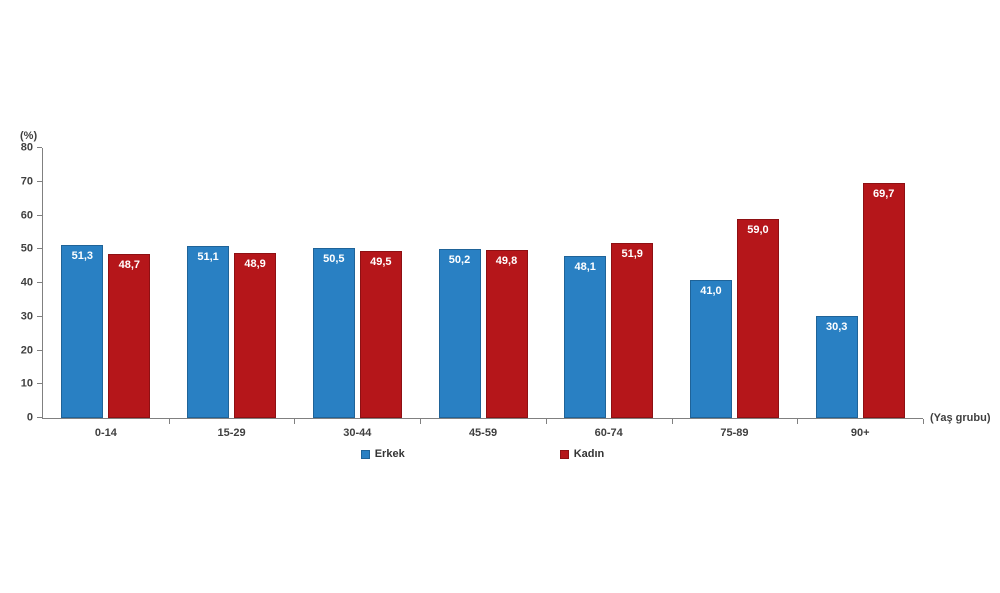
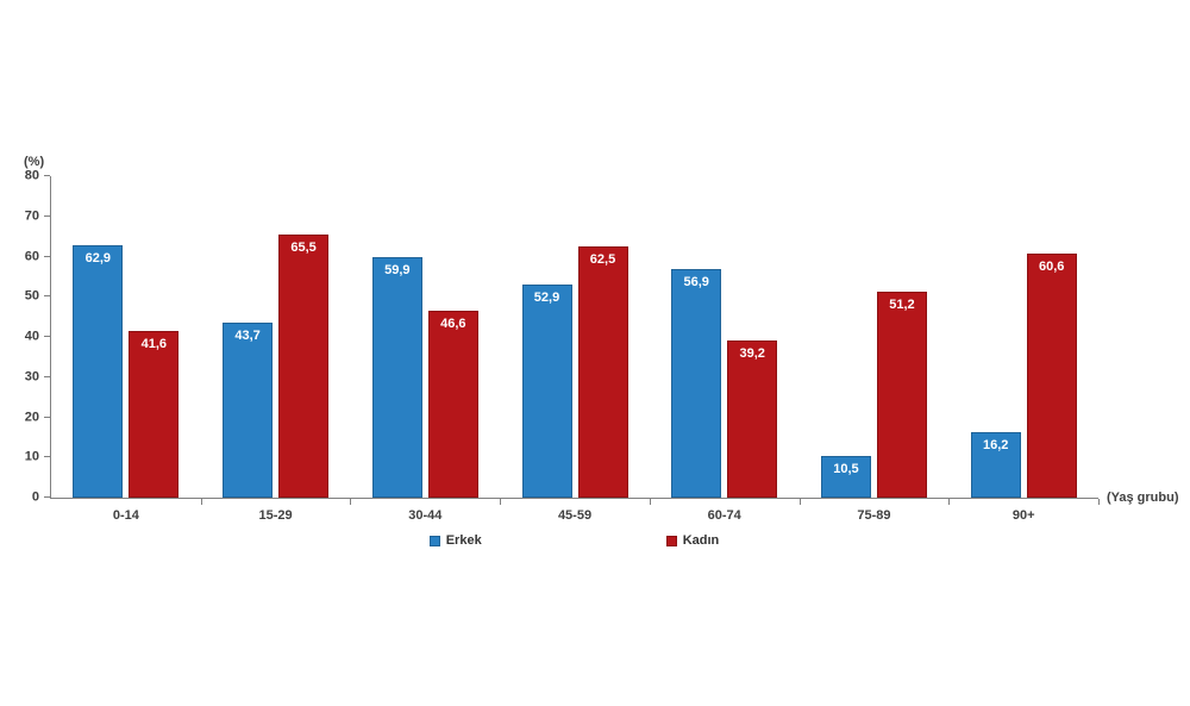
Erkek/0-14: 51,3 -> 62,9
Kadın/0-14: 48,7 -> 41,6
Erkek/15-29: 51,1 -> 43,7
Kadın/15-29: 48,9 -> 65,5
Erkek/30-44: 50,5 -> 59,9
Kadın/30-44: 49,5 -> 46,6
Erkek/45-59: 50,2 -> 52,9
Kadın/45-59: 49,8 -> 62,5
Erkek/60-74: 48,1 -> 56,9
Kadın/60-74: 51,9 -> 39,2
Erkek/75-89: 41,0 -> 10,5
Kadın/75-89: 59,0 -> 51,2
Erkek/90+: 30,3 -> 16,2
Kadın/90+: 69,7 -> 60,6
